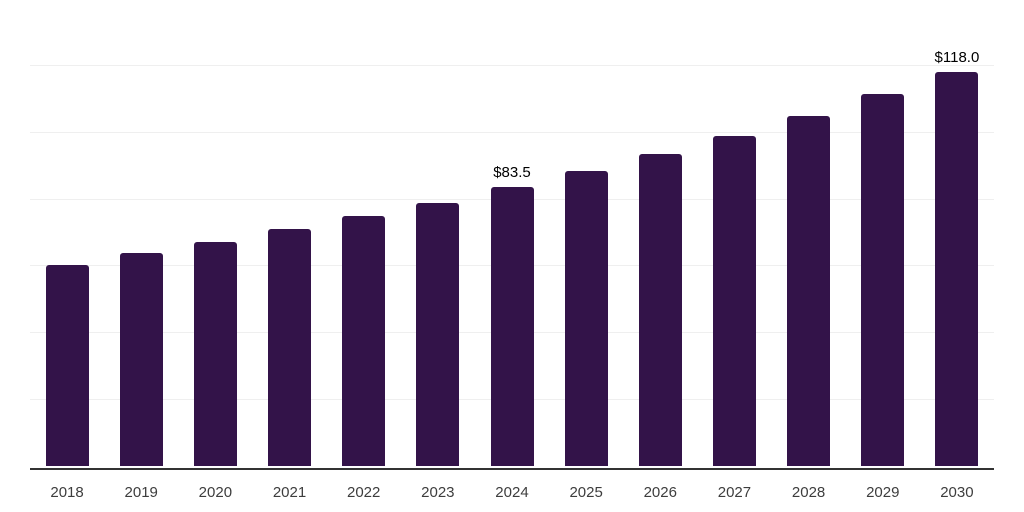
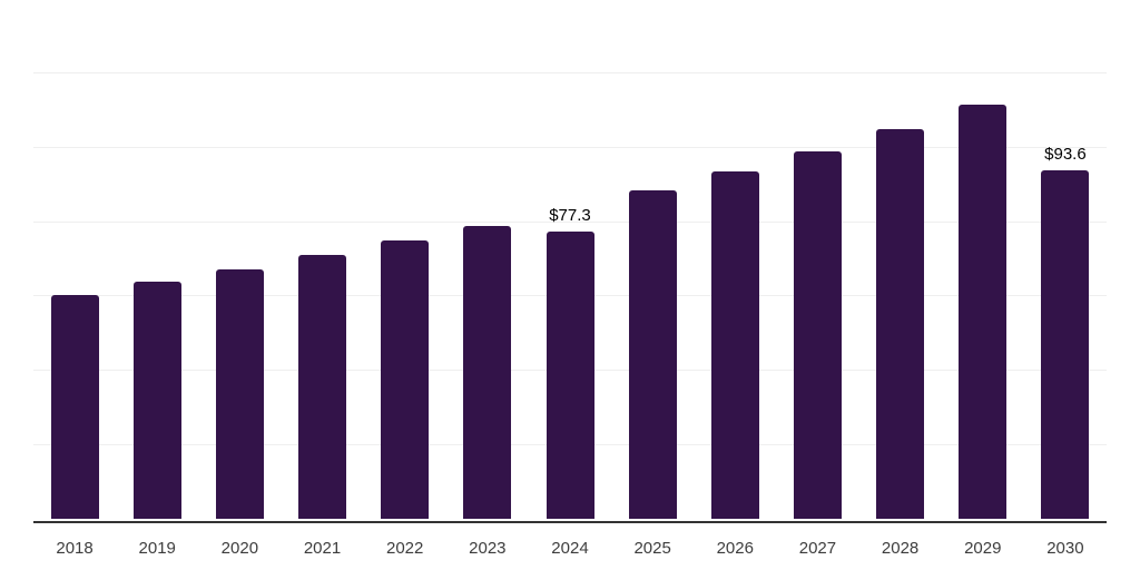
2024: $83.5 -> $77.3
2030: $118.0 -> $93.6
